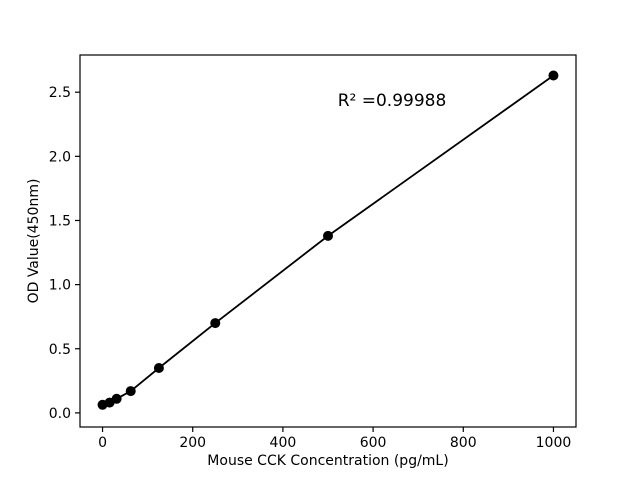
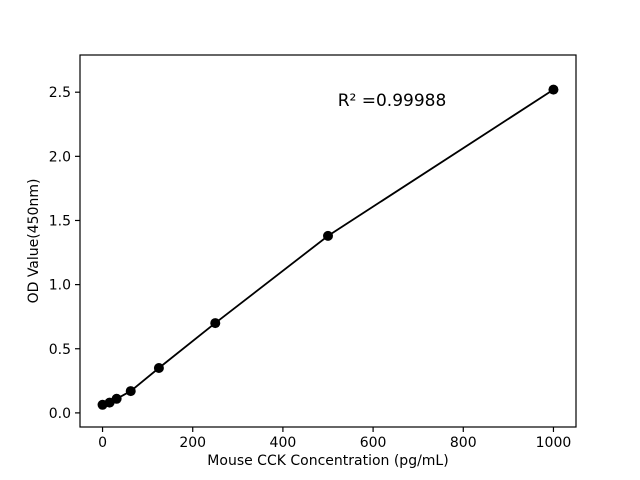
1000: 2.63 -> 2.52
